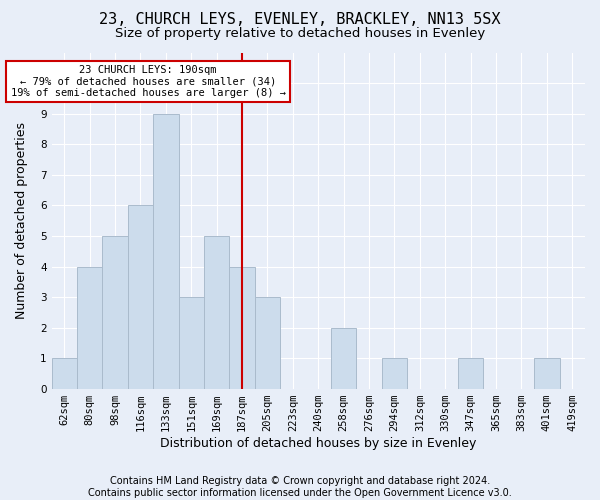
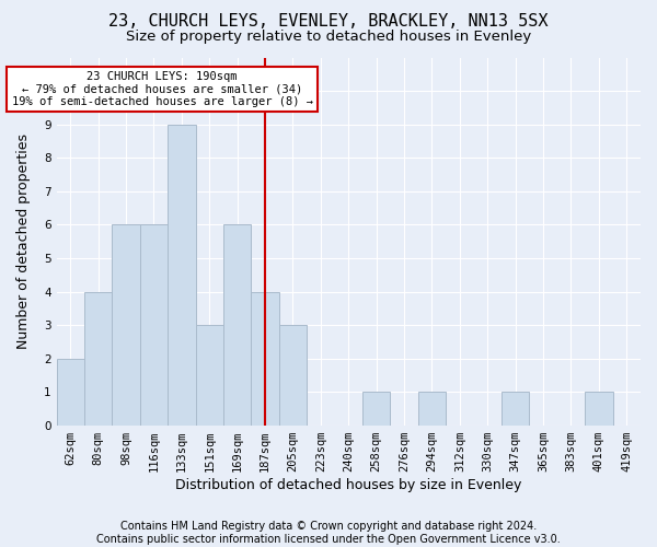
62sqm: 1 -> 2
98sqm: 5 -> 6
169sqm: 5 -> 6
258sqm: 2 -> 1
